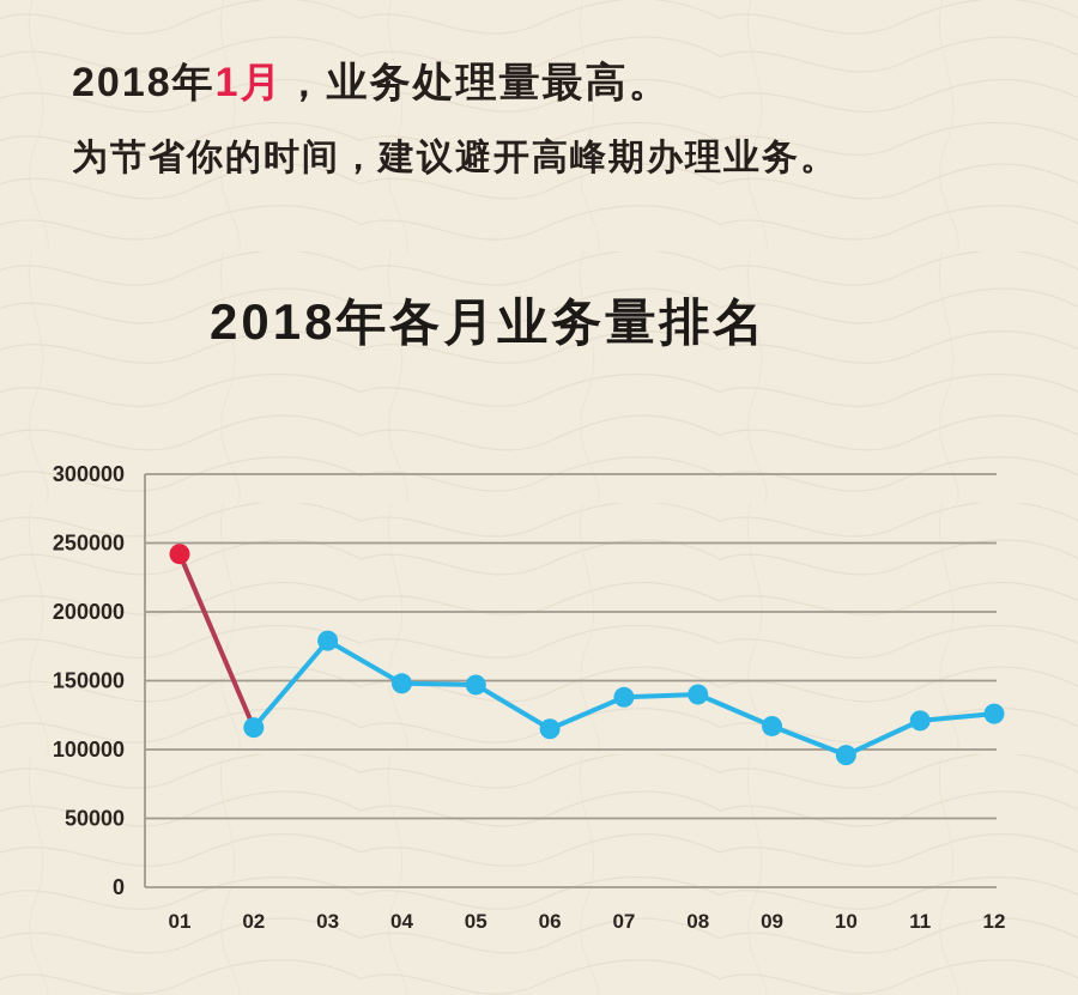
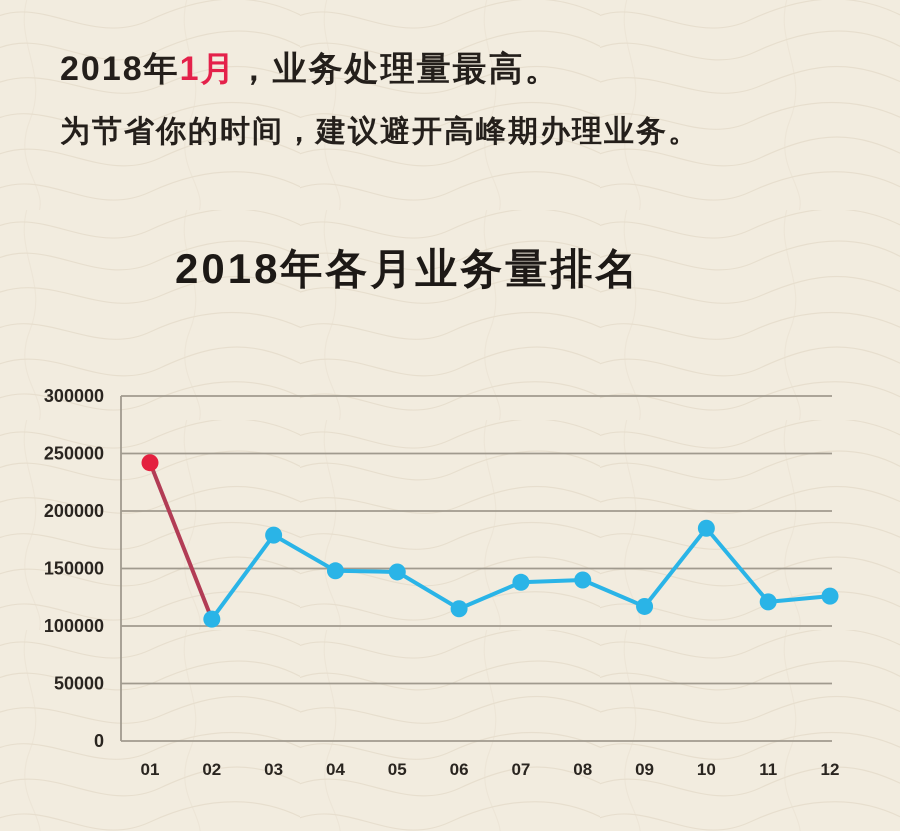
02: 116000 -> 106000
10: 96000 -> 185000
